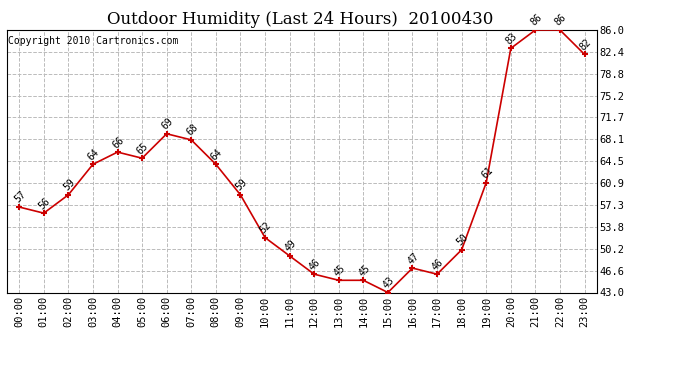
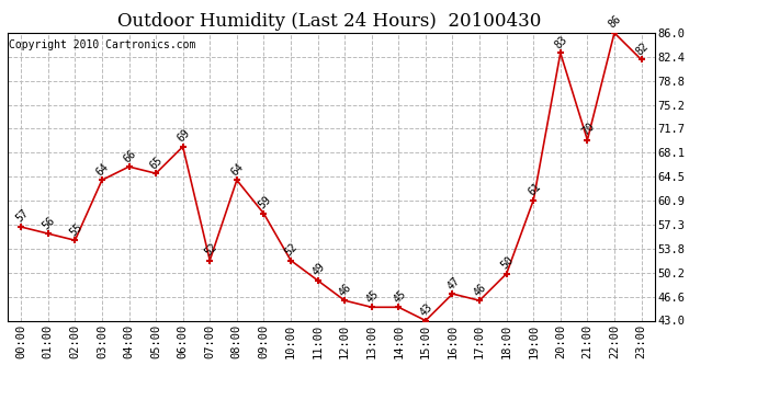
02:00: 59 -> 55
07:00: 68 -> 52
21:00: 86 -> 70
